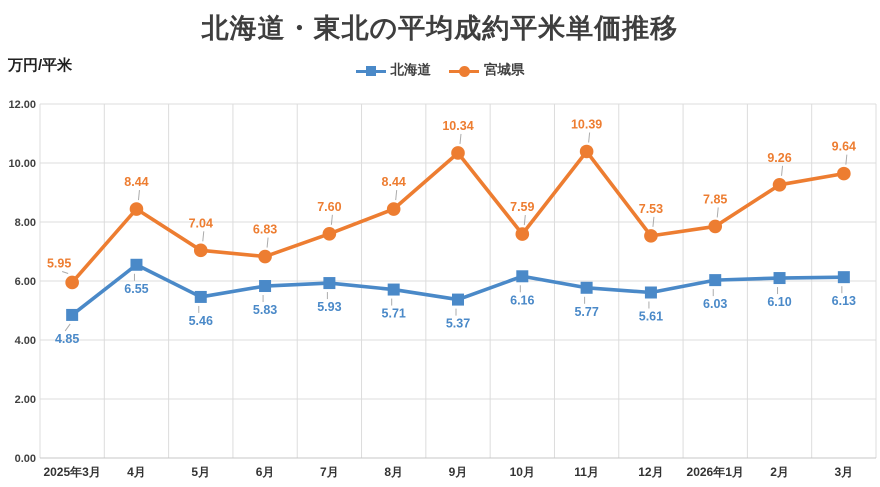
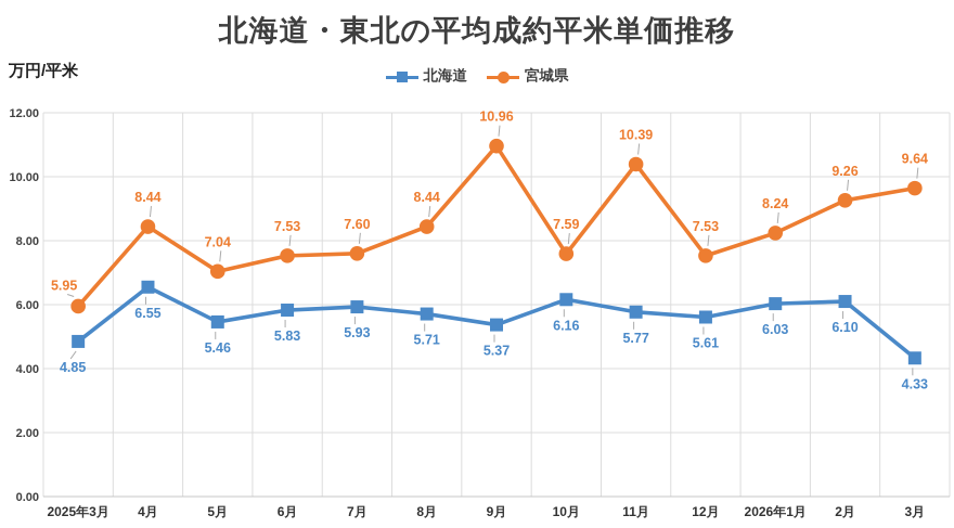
宮城県/6月: 6.83 -> 7.53
宮城県/9月: 10.34 -> 10.96
宮城県/2026年1月: 7.85 -> 8.24
北海道/3月: 6.13 -> 4.33
